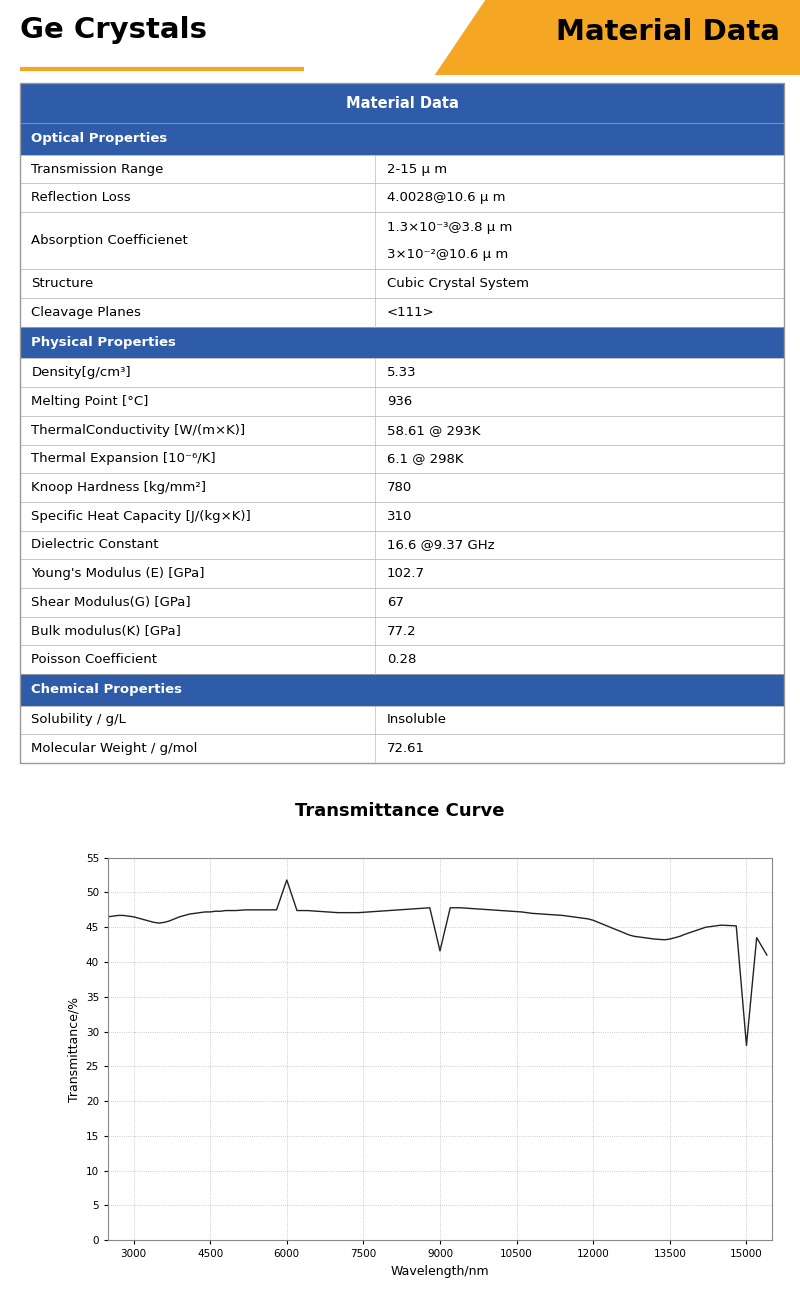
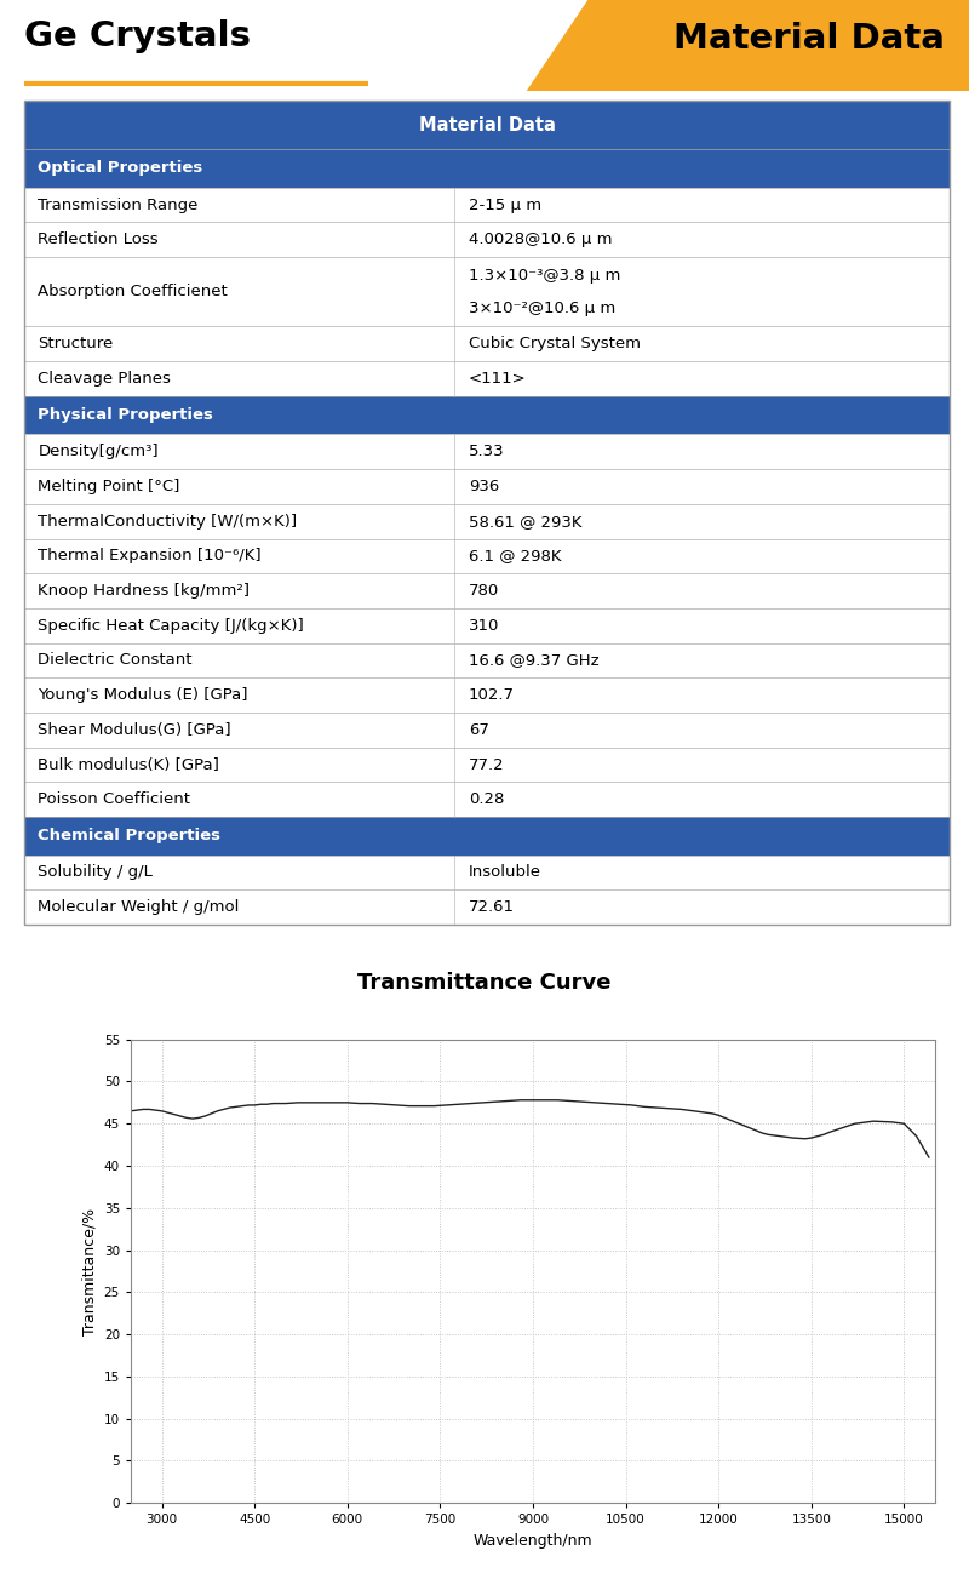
6000: 51.8 -> 47.5
9000: 41.6 -> 47.8
15000: 28.0 -> 45.0
